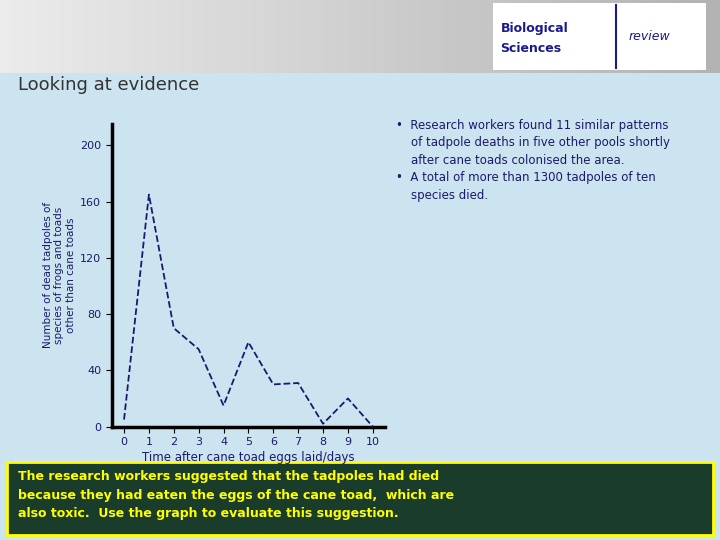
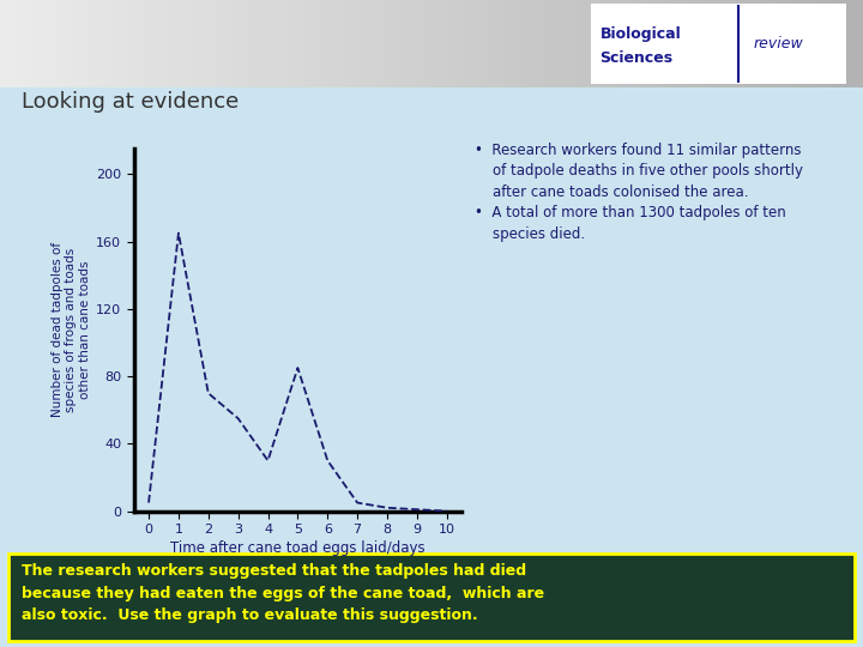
4: 15 -> 30
5: 60 -> 85
7: 31 -> 5
9: 20 -> 1
